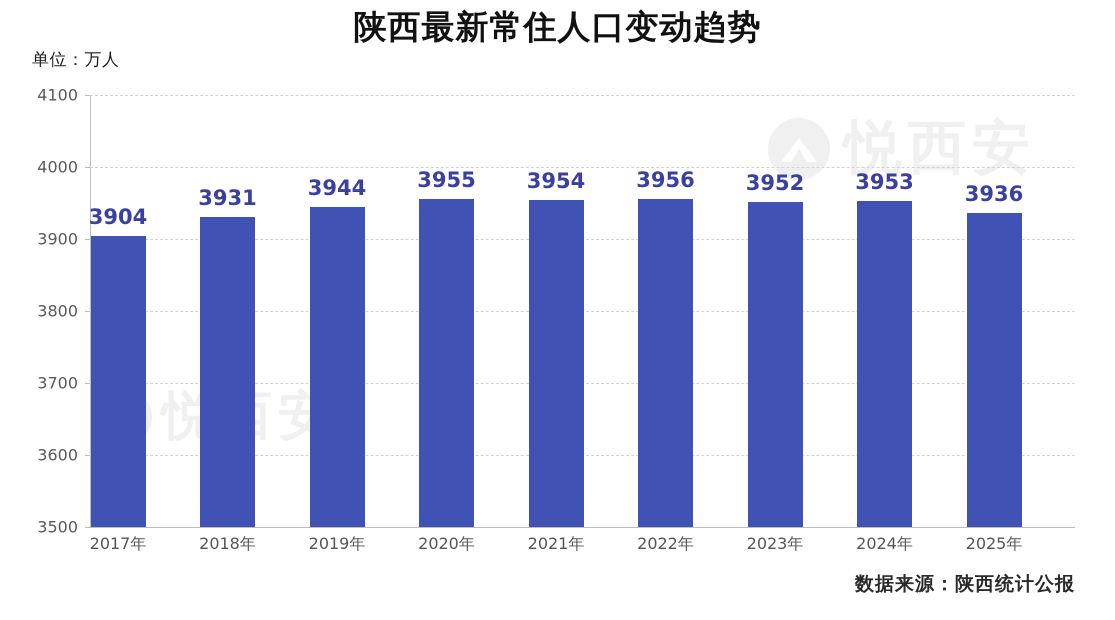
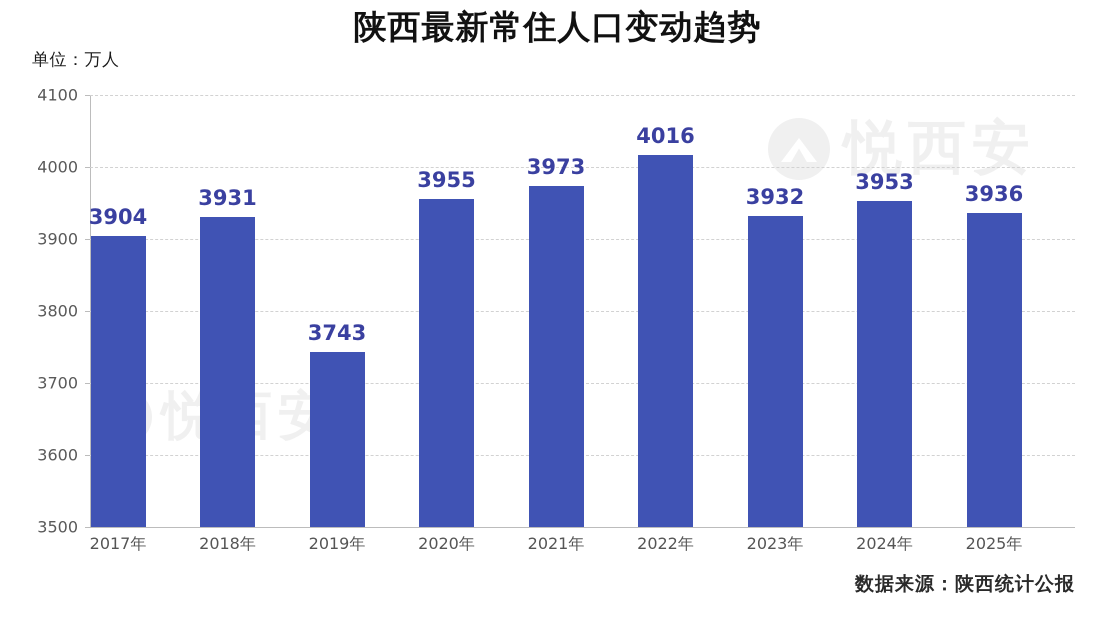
2019年: 3944 -> 3743
2021年: 3954 -> 3973
2022年: 3956 -> 4016
2023年: 3952 -> 3932
